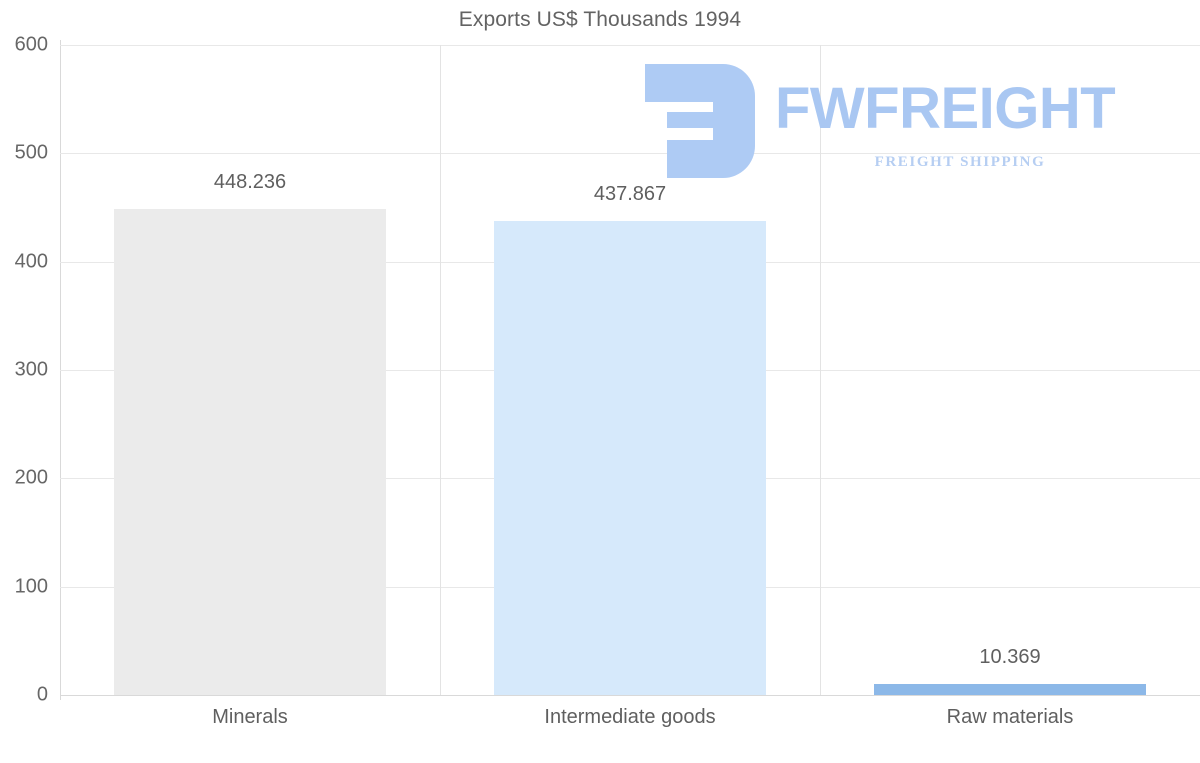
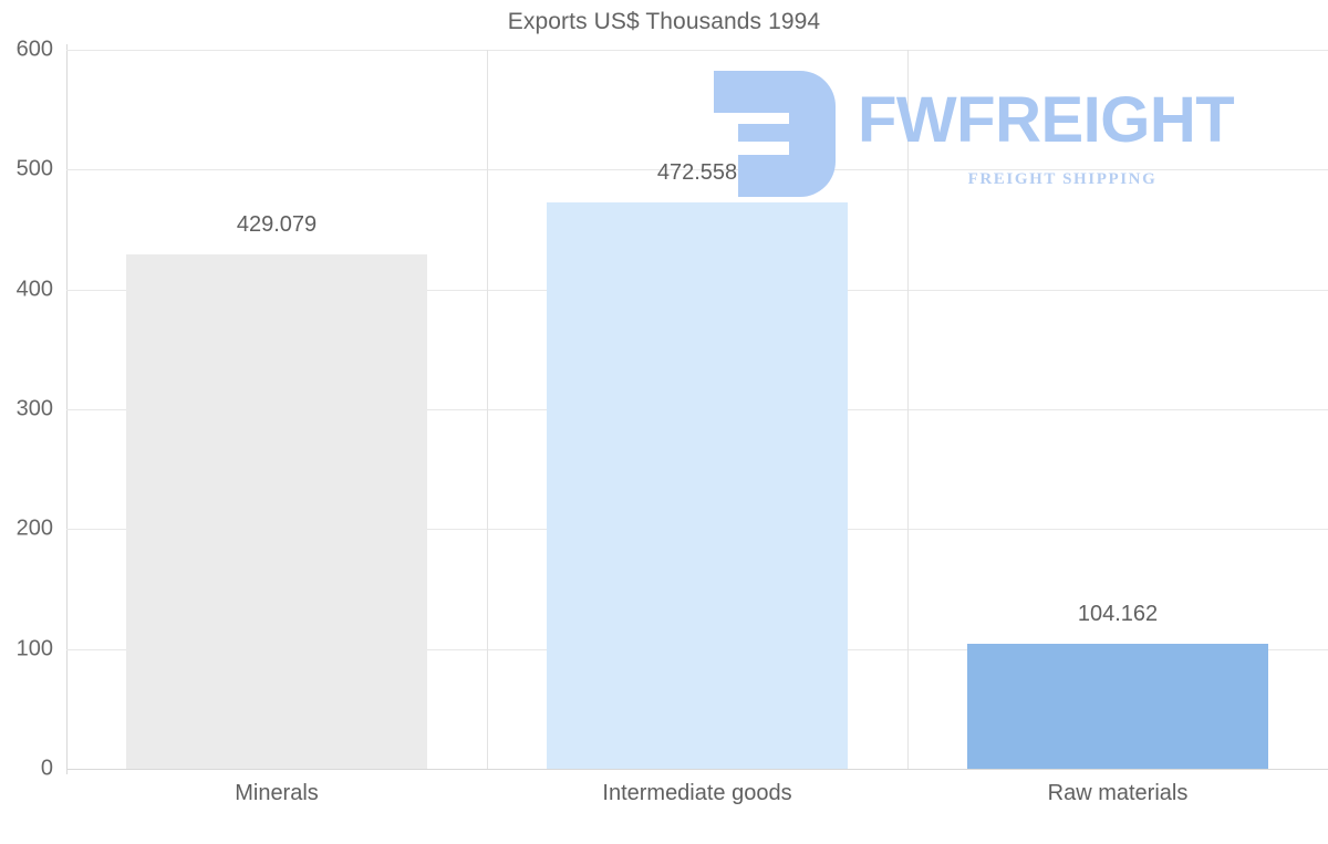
Minerals: 448.236 -> 429.079
Intermediate goods: 437.867 -> 472.558
Raw materials: 10.369 -> 104.162
